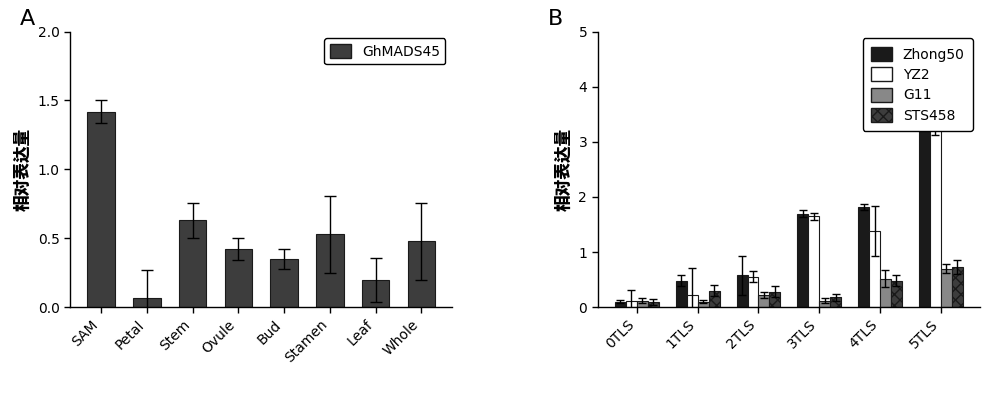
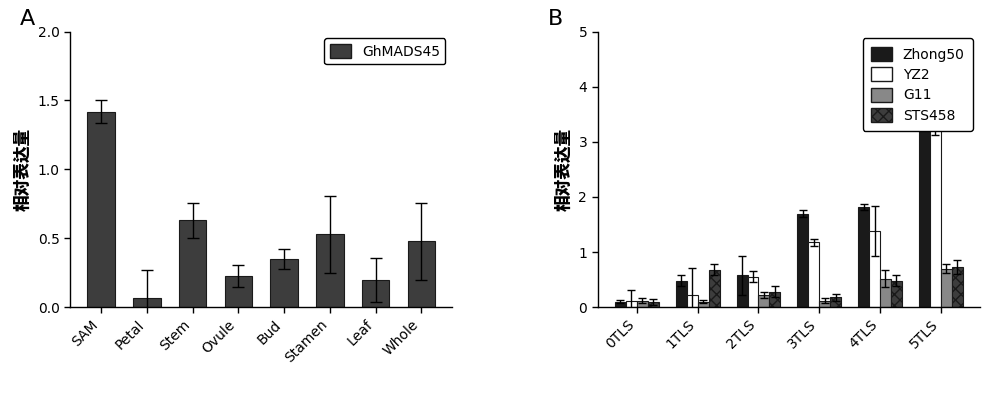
Ovule: 0.42 -> 0.23
STS458/1TLS: 0.30 -> 0.68
YZ2/3TLS: 1.65 -> 1.18
